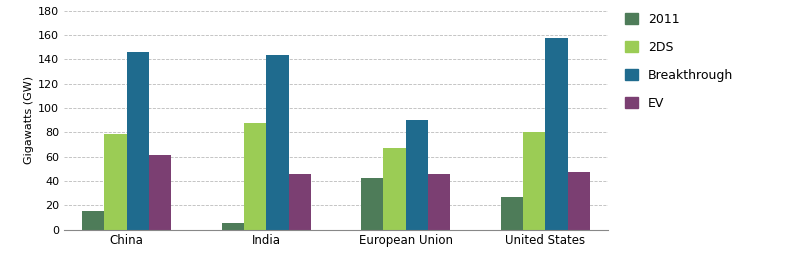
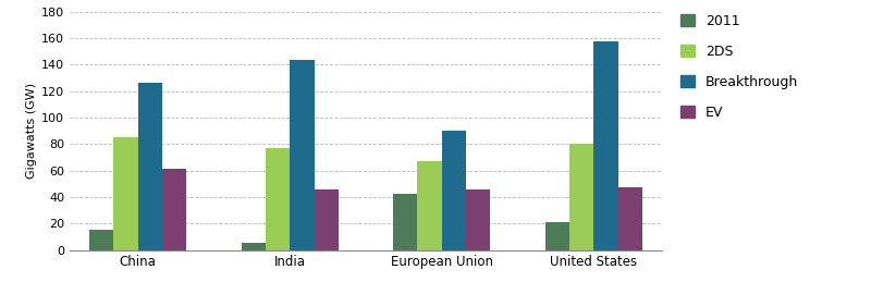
2DS/China: 79 -> 85
Breakthrough/China: 146 -> 126
2DS/India: 88 -> 77
2011/United States: 27 -> 21
